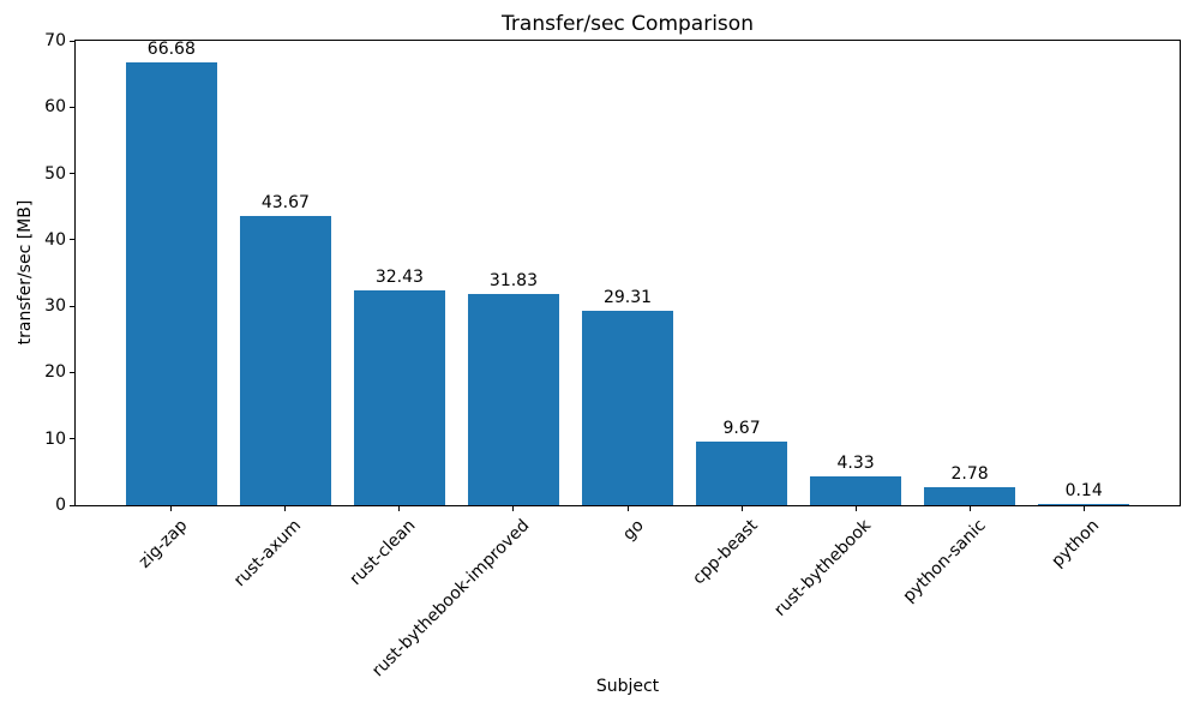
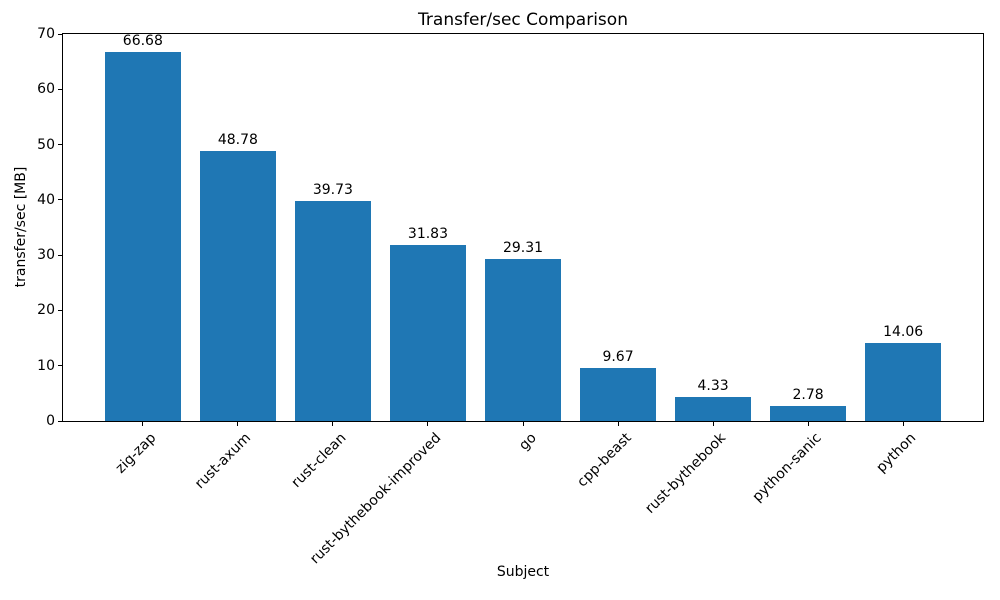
rust-axum: 43.67 -> 48.78
rust-clean: 32.43 -> 39.73
python: 0.14 -> 14.06
